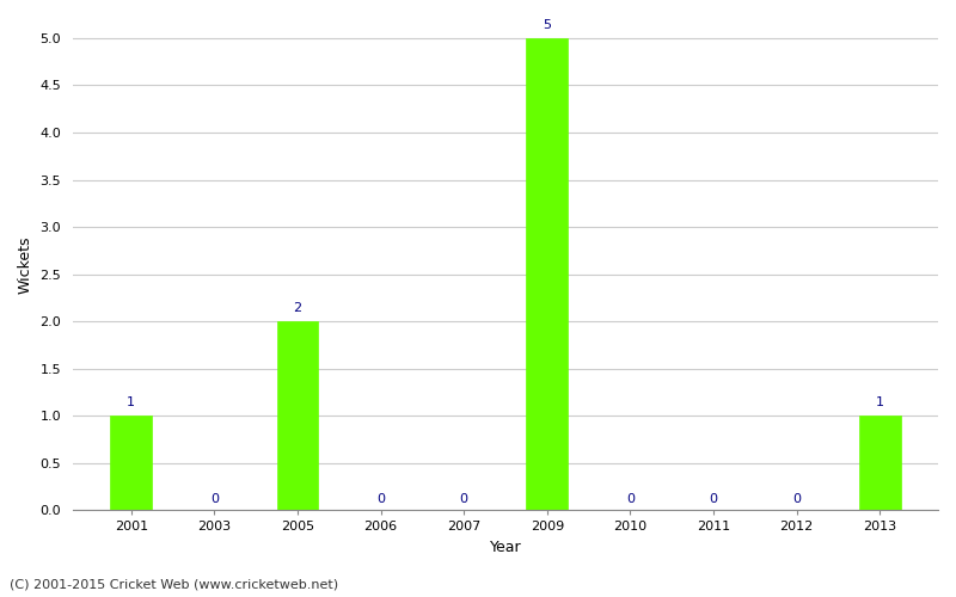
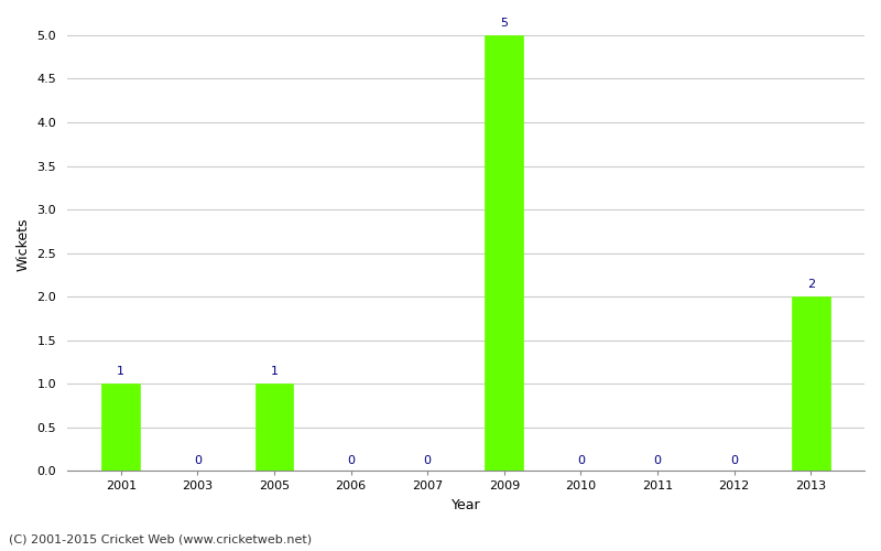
2005: 2 -> 1
2013: 1 -> 2
